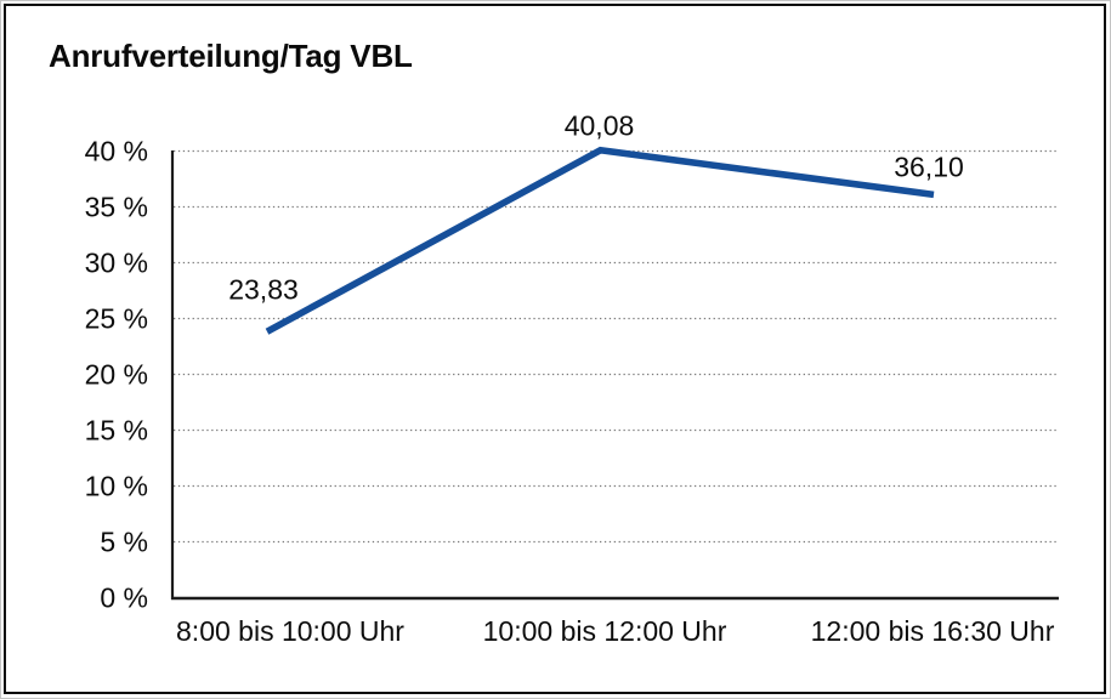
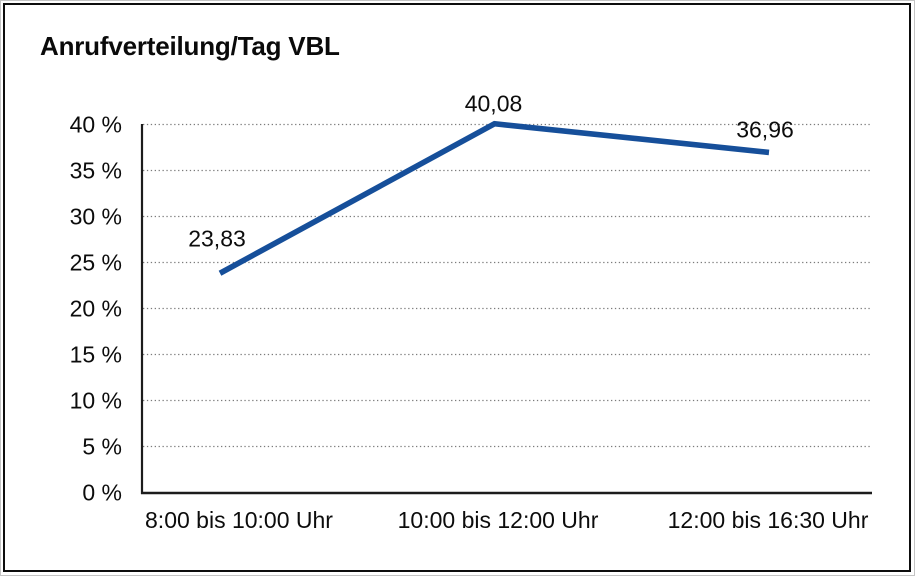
12:00 bis 16:30 Uhr: 36,10 -> 36,96
